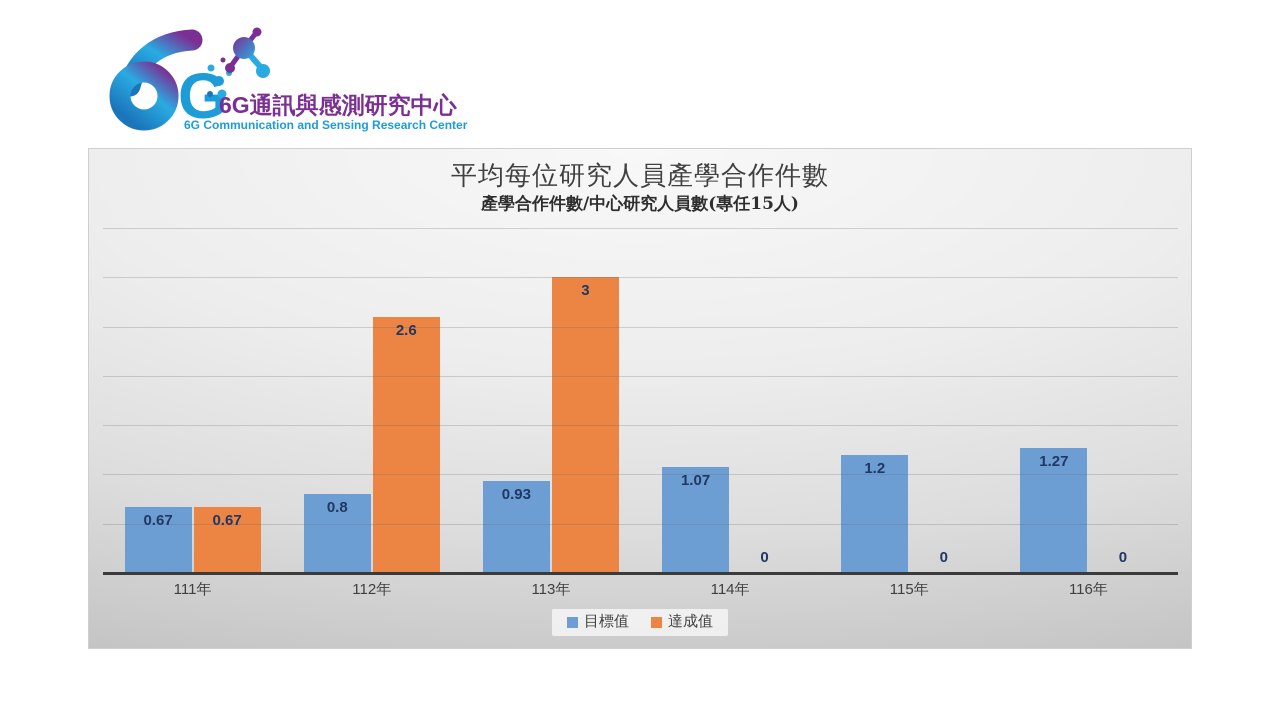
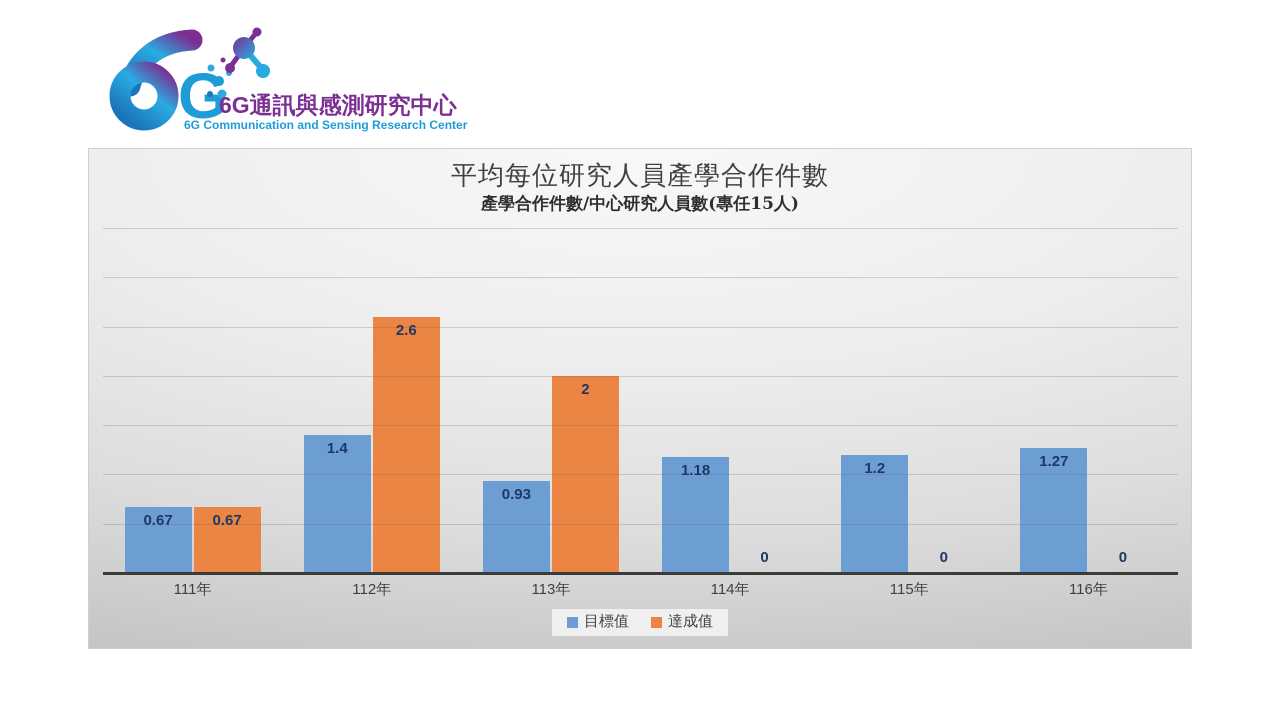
目標值/112年: 0.8 -> 1.4
達成值/113年: 3 -> 2
目標值/114年: 1.07 -> 1.18
